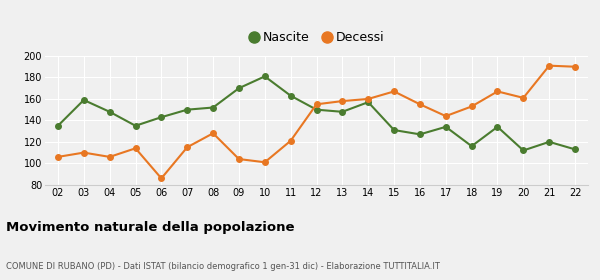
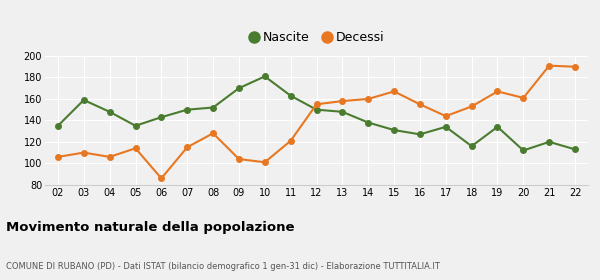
Nascite/14: 157 -> 138
